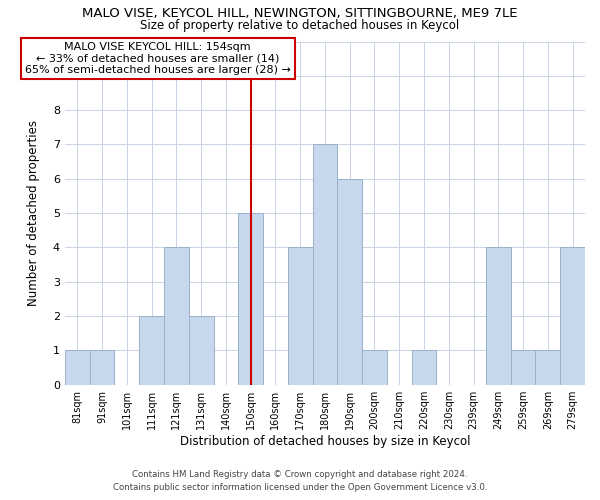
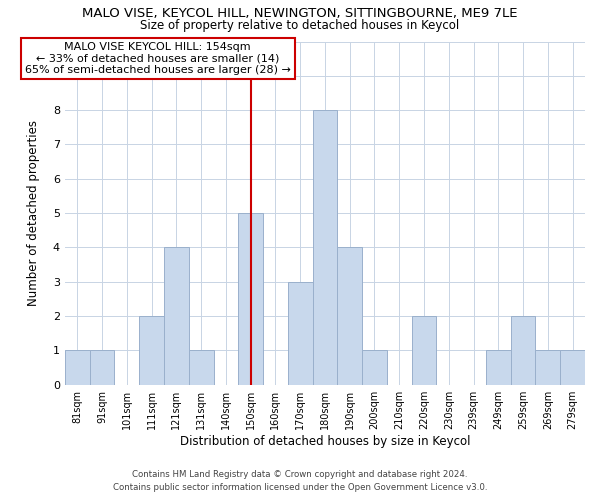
131sqm: 2 -> 1
170sqm: 4 -> 3
180sqm: 7 -> 8
190sqm: 6 -> 4
220sqm: 1 -> 2
249sqm: 4 -> 1
259sqm: 1 -> 2
279sqm: 4 -> 1
